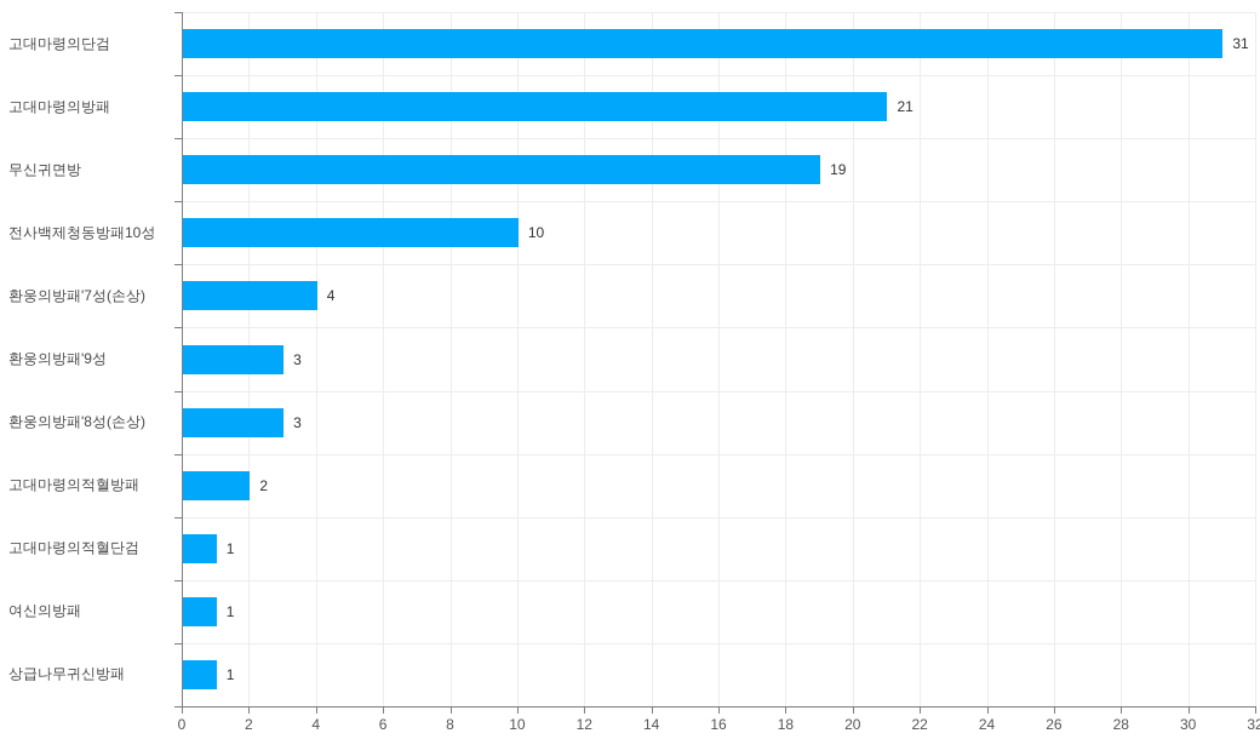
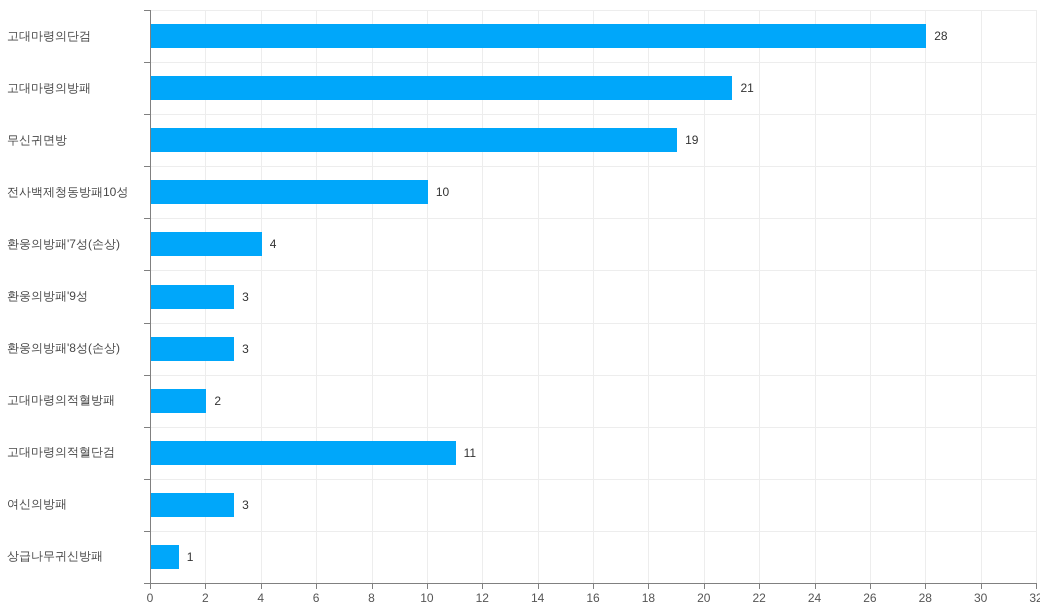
고대마령의단검: 31 -> 28
고대마령의적혈단검: 1 -> 11
여신의방패: 1 -> 3
